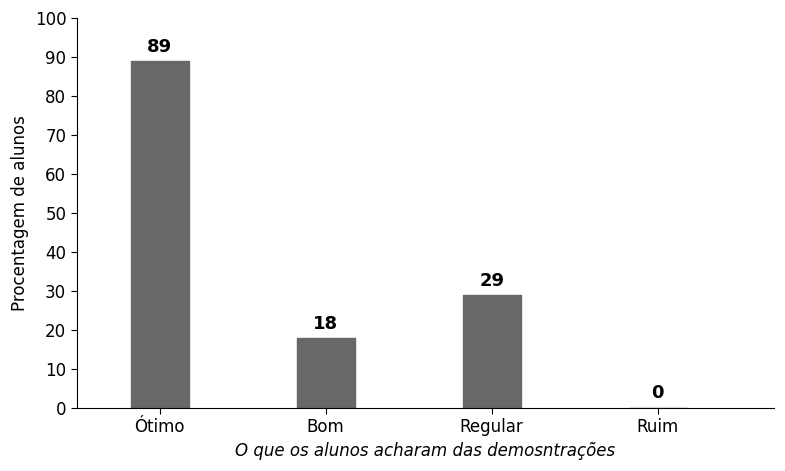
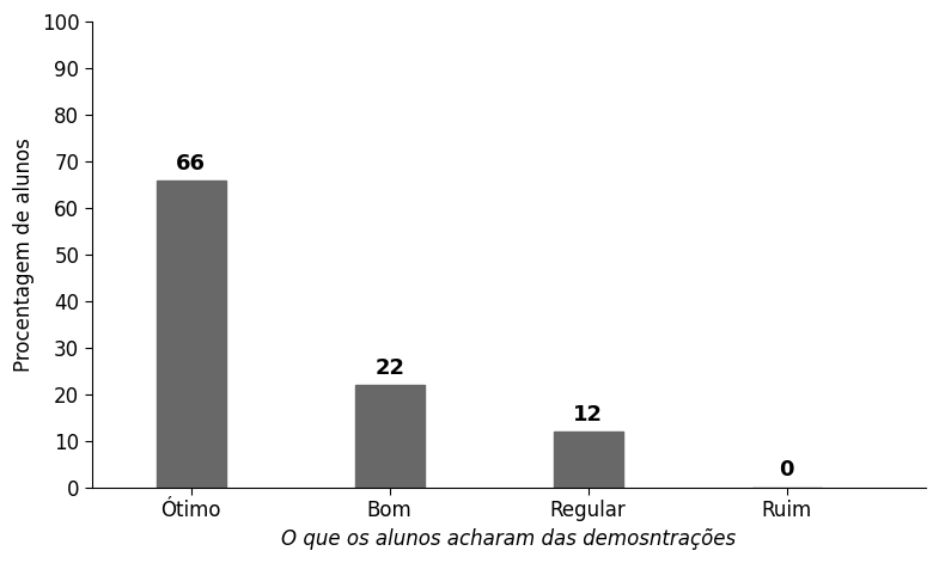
Ótimo: 89 -> 66
Bom: 18 -> 22
Regular: 29 -> 12
